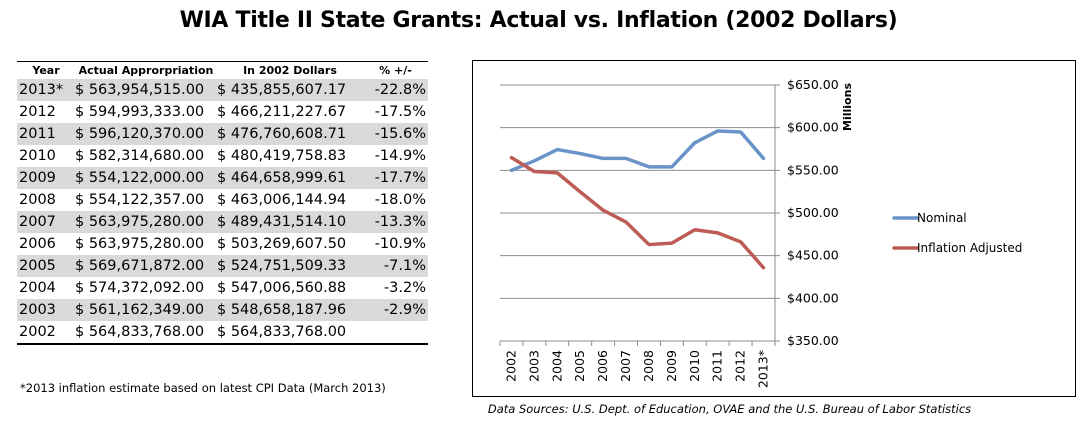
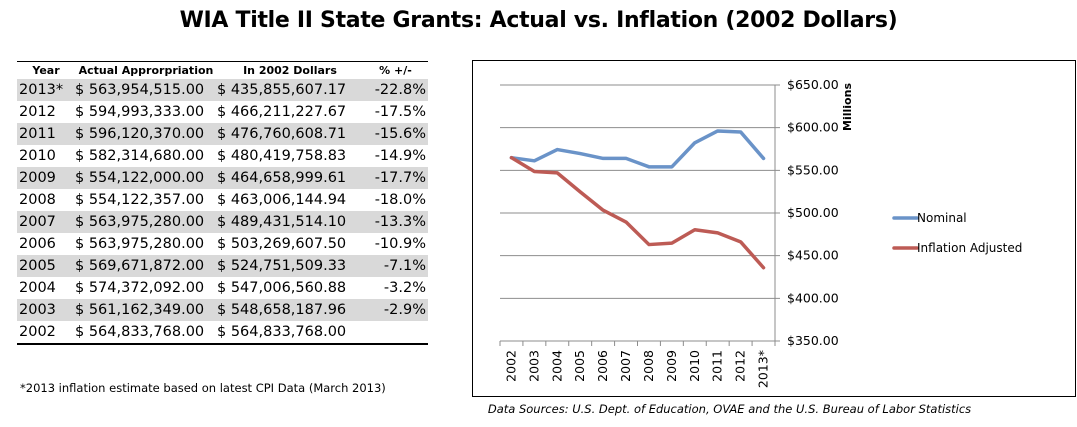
Nominal/2002: $550 -> $560
